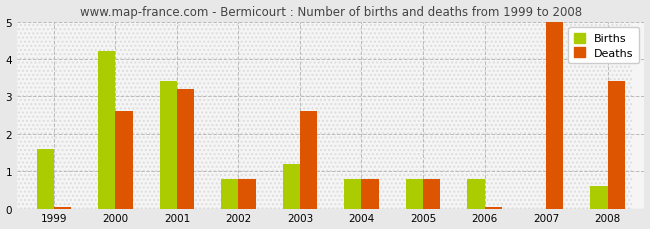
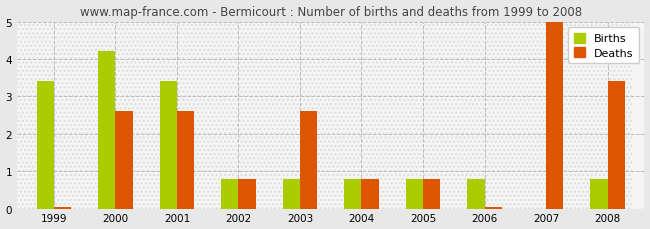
Births/1999: 1.6 -> 3.4
Deaths/2001: 3.20 -> 2.60
Births/2003: 1.2 -> 0.8
Births/2008: 0.6 -> 0.8
